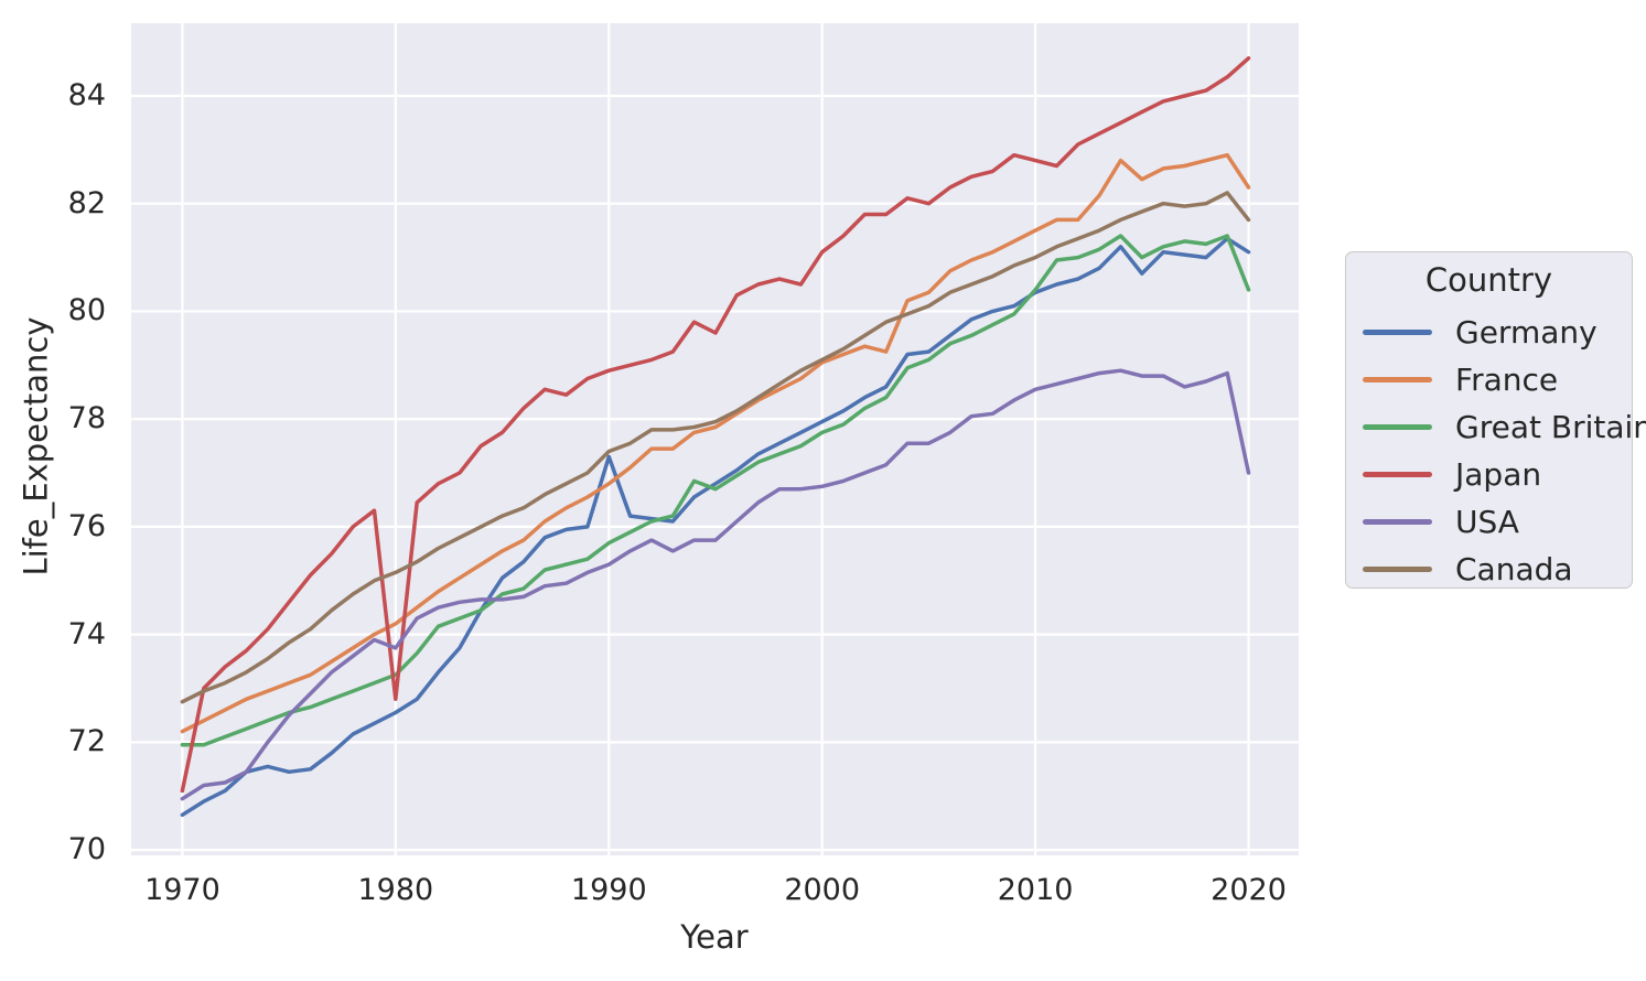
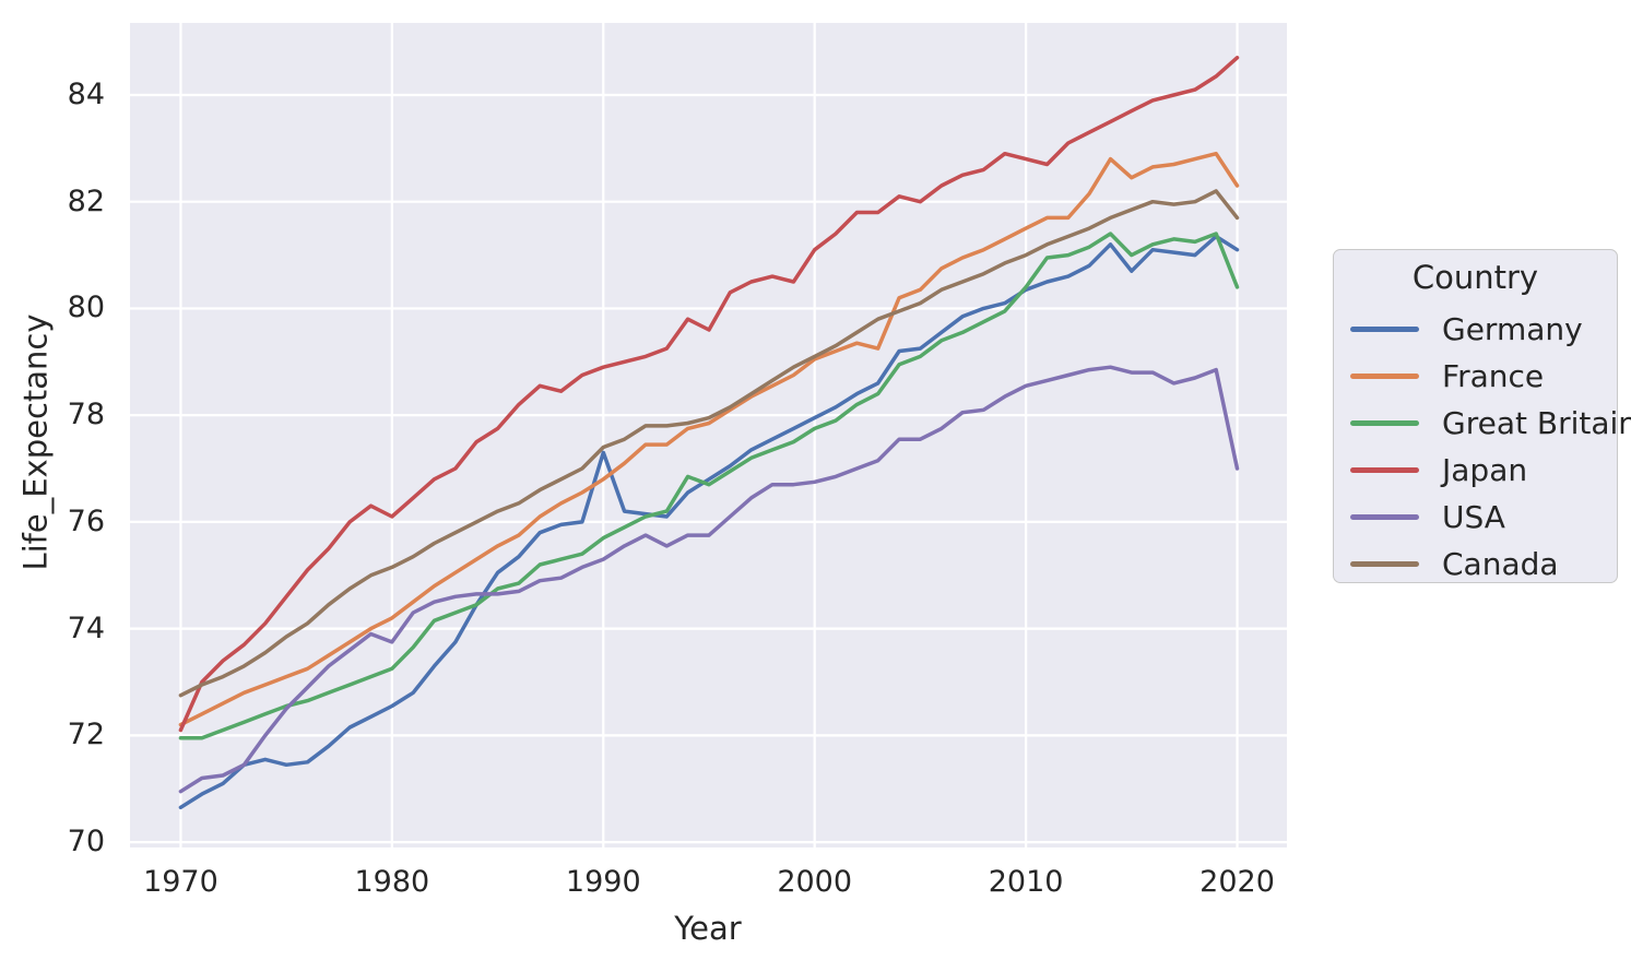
Japan/1970: 71.1 -> 72.1
Japan/1980: 72.8 -> 76.1
